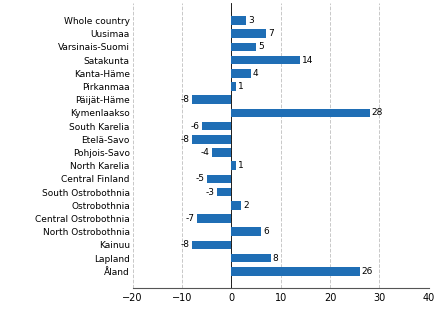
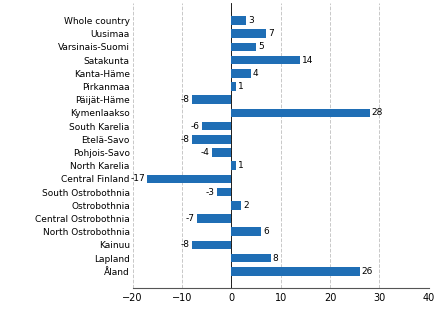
Central Finland: -5 -> -17
